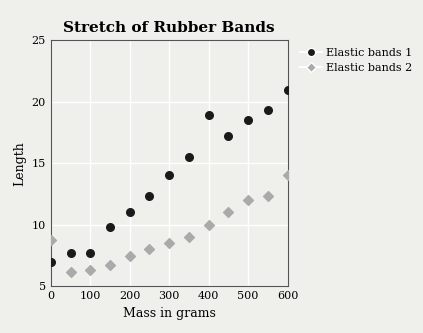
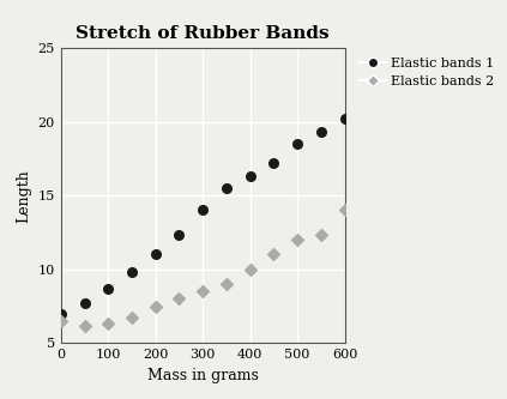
Elastic bands 2/0: 8.8 -> 6.5
Elastic bands 1/100: 7.7 -> 8.7
Elastic bands 1/400: 18.9 -> 16.3
Elastic bands 1/600: 20.9 -> 20.2
